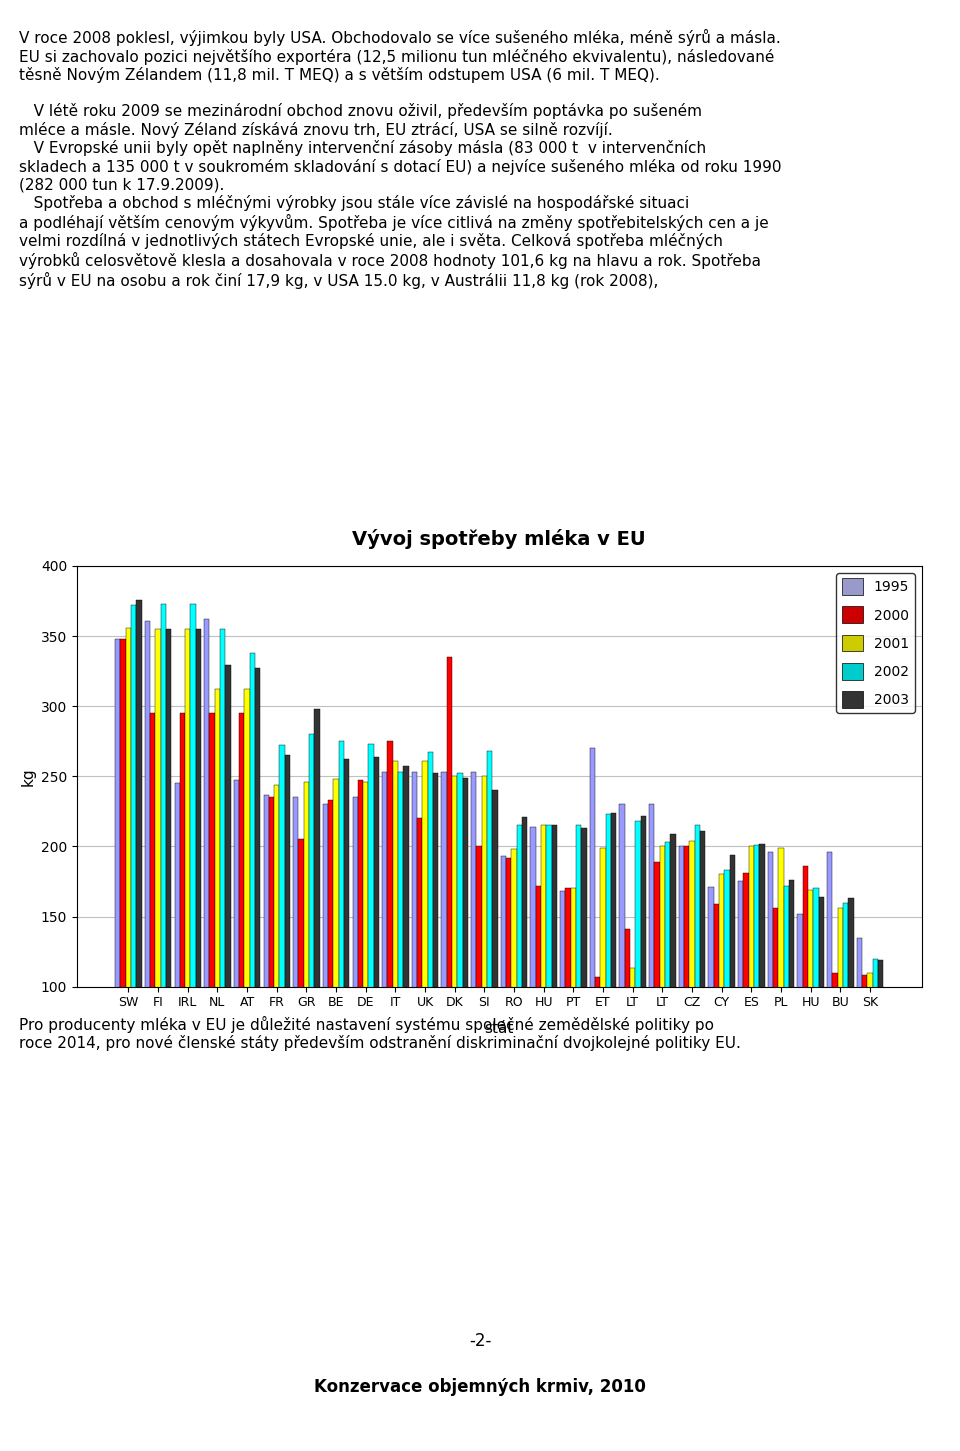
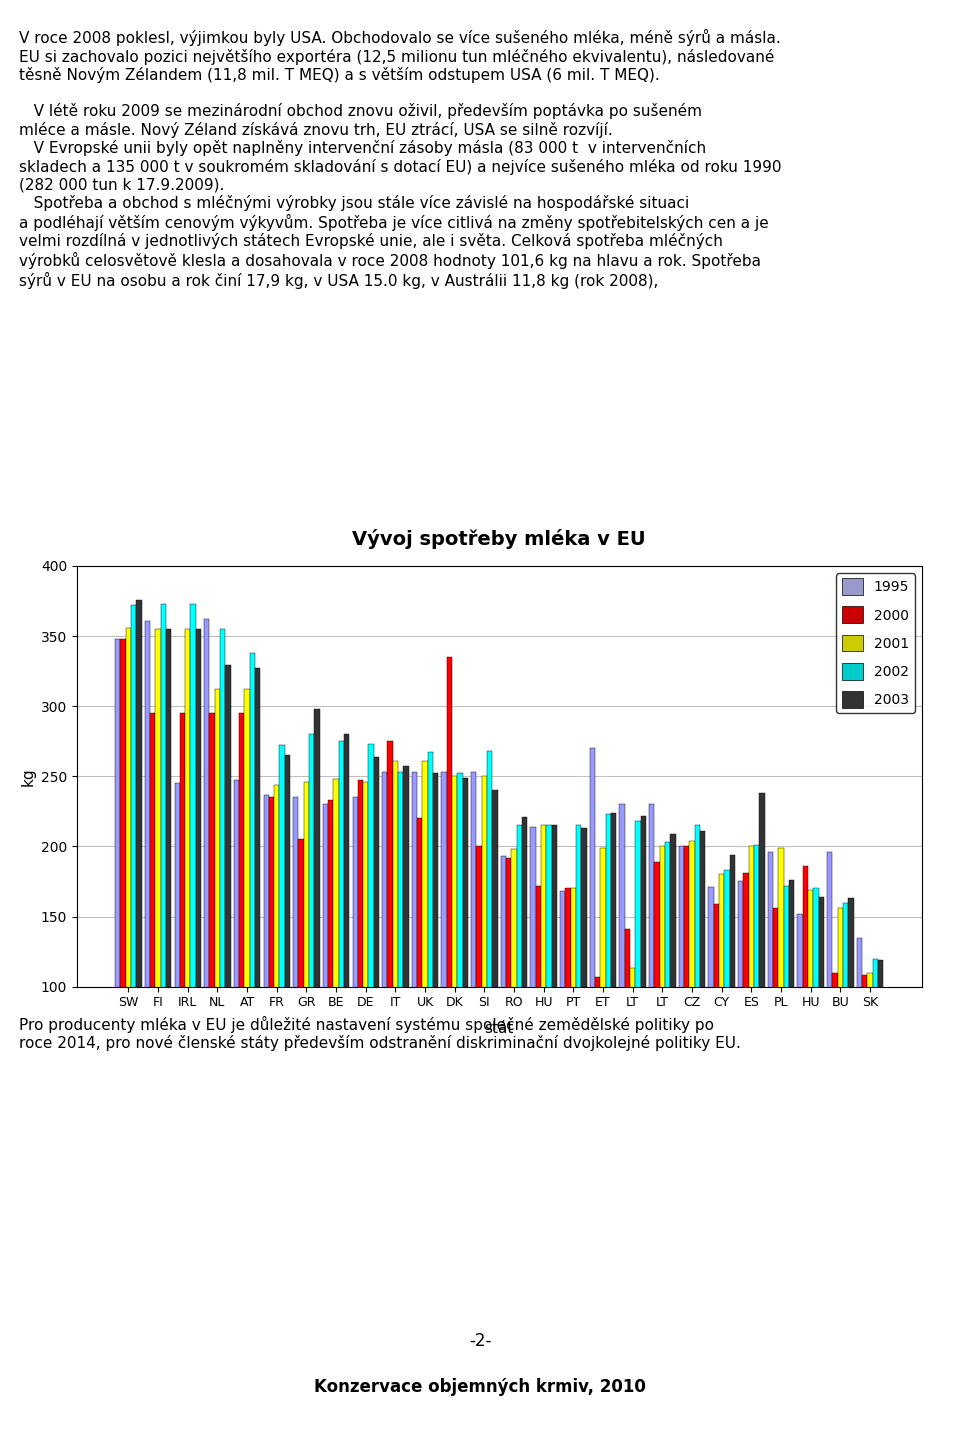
2003/BE: 262 -> 280
2003/ES: 202 -> 238
